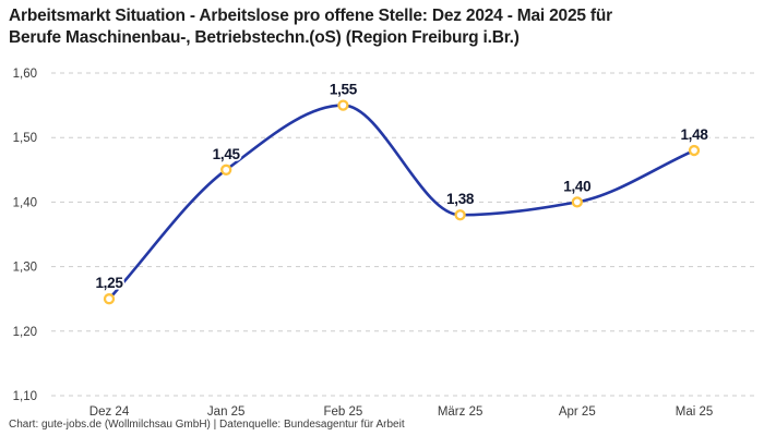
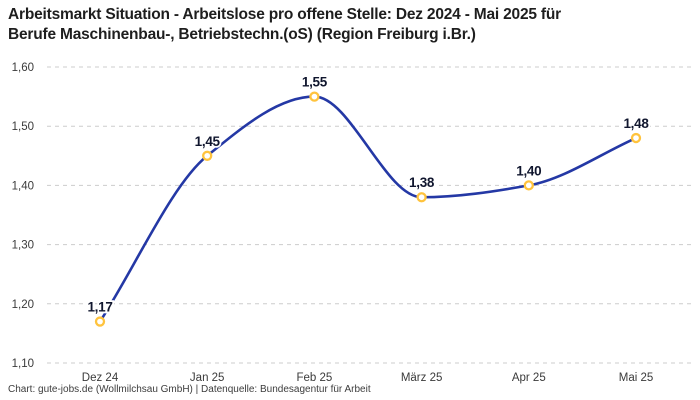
Dez 24: 1,25 -> 1,17
